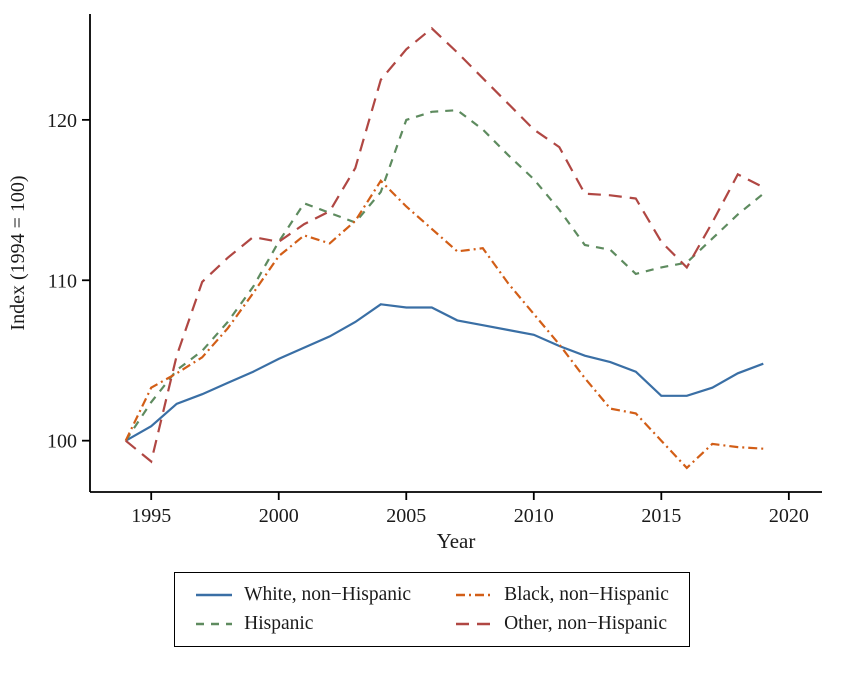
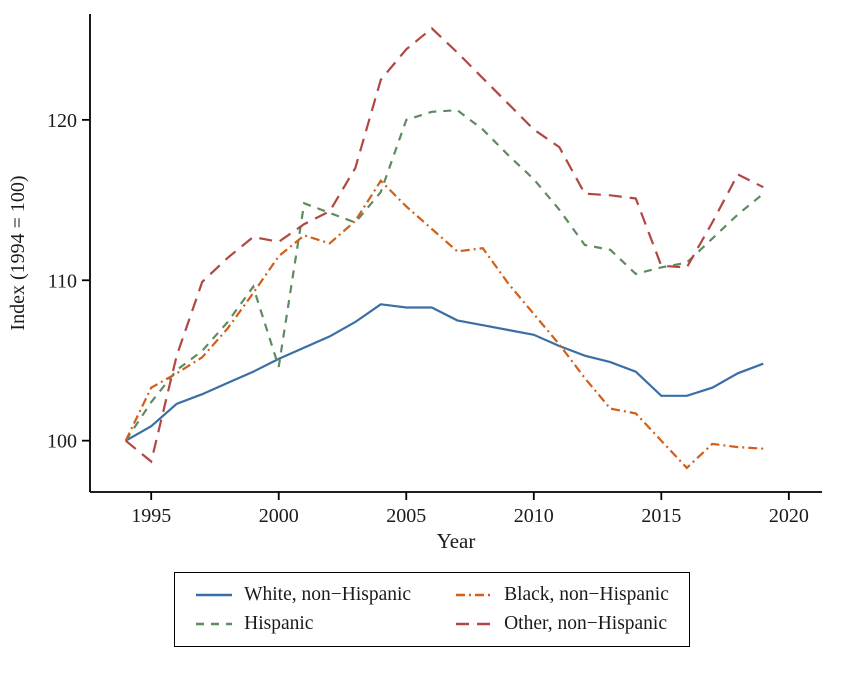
Hispanic/2000: 112.4 -> 104.6
Other, non−Hispanic/2015: 112.4 -> 110.9
